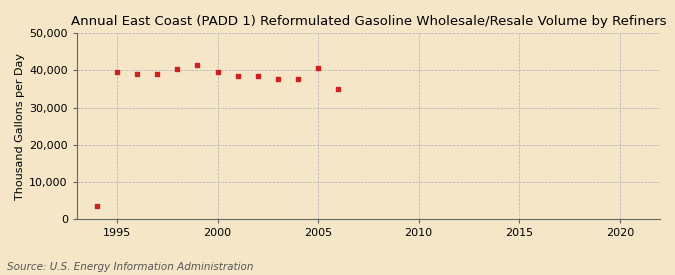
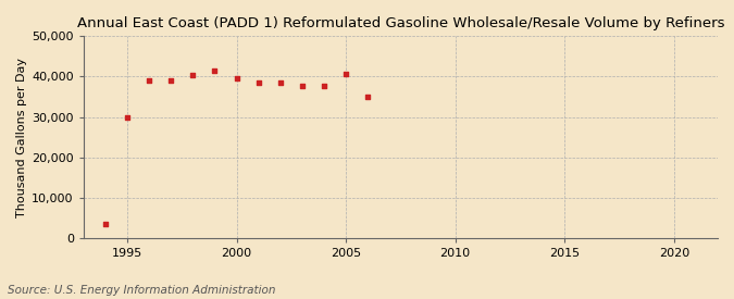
1995: 39,500 -> 30,000
